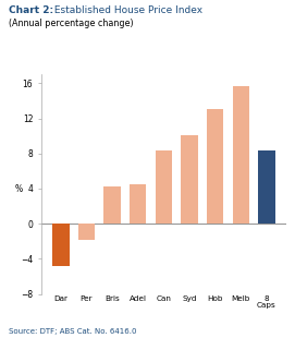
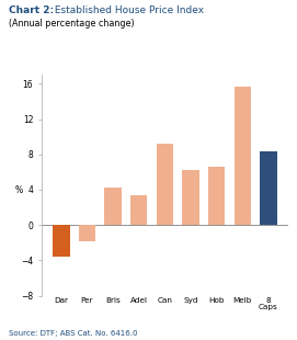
Dar: -4.8 -> -3.6
Adel: 4.5 -> 3.4
Can: 8.3 -> 9.2
Syd: 10.1 -> 6.2
Hob: 13.0 -> 6.6
